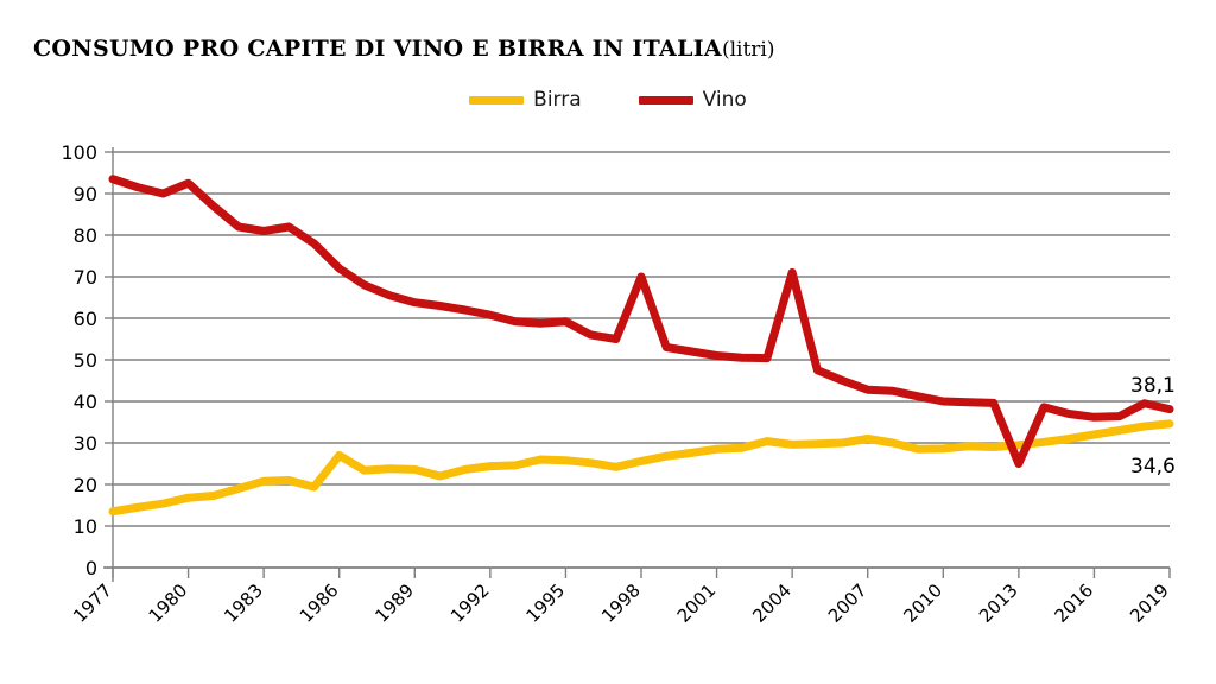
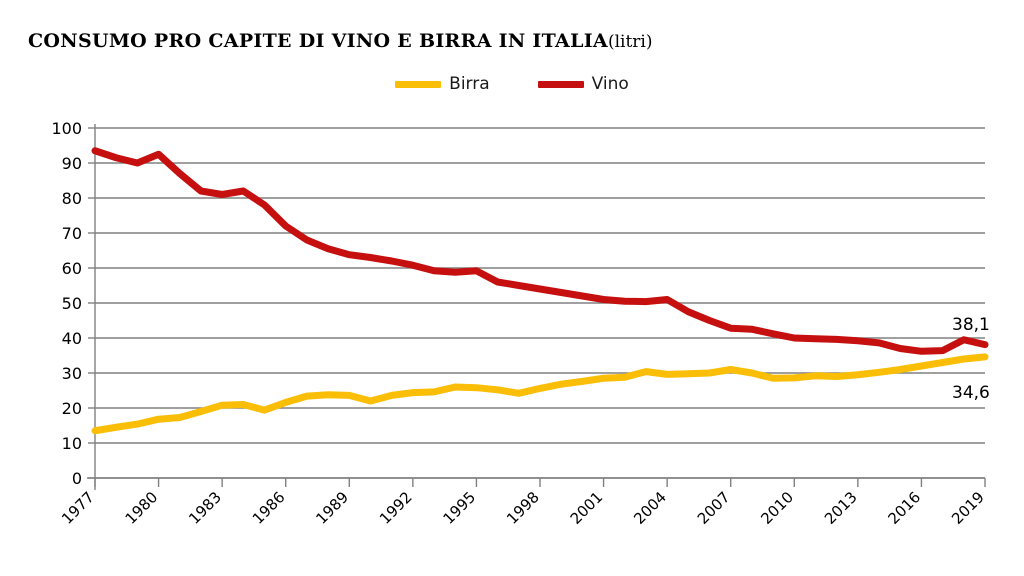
Birra/1986: 27 -> 22
Vino/1998: 70 -> 54
Vino/2004: 71 -> 51
Vino/2013: 25 -> 39
